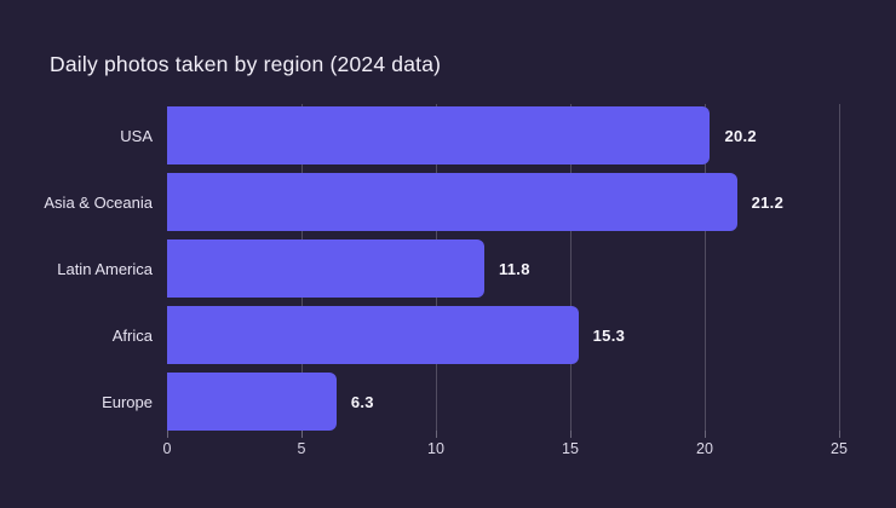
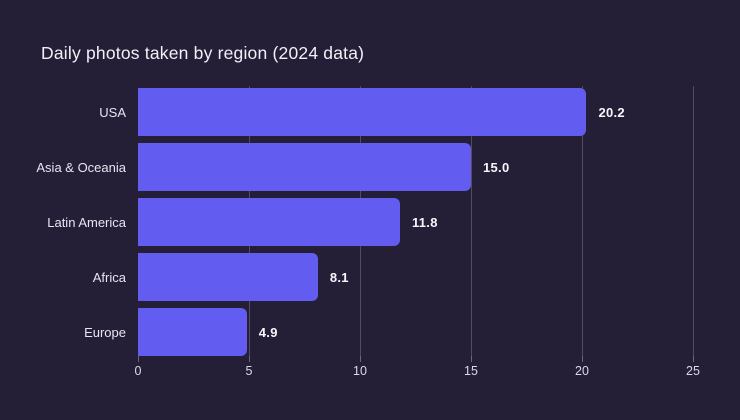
Asia & Oceania: 21.2 -> 15.0
Africa: 15.3 -> 8.1
Europe: 6.3 -> 4.9
